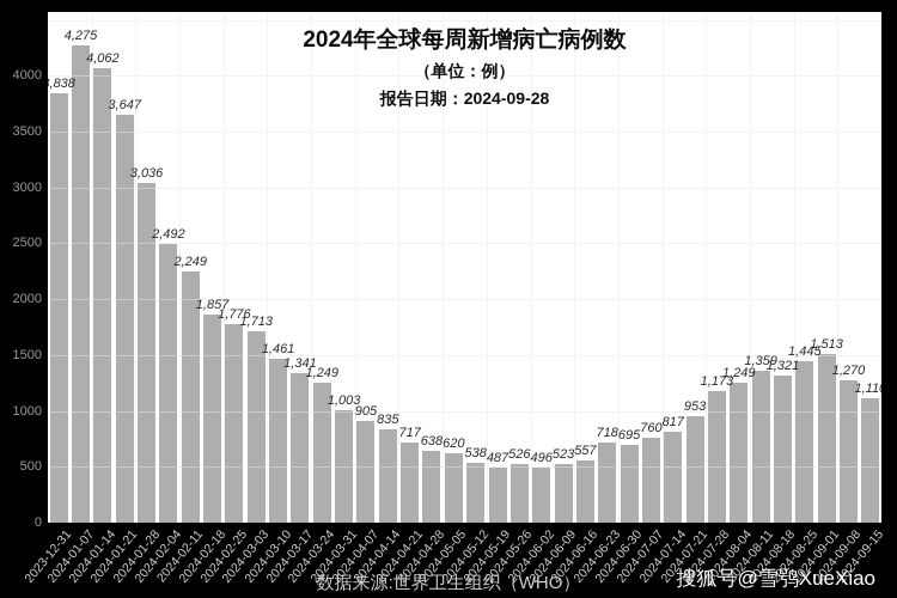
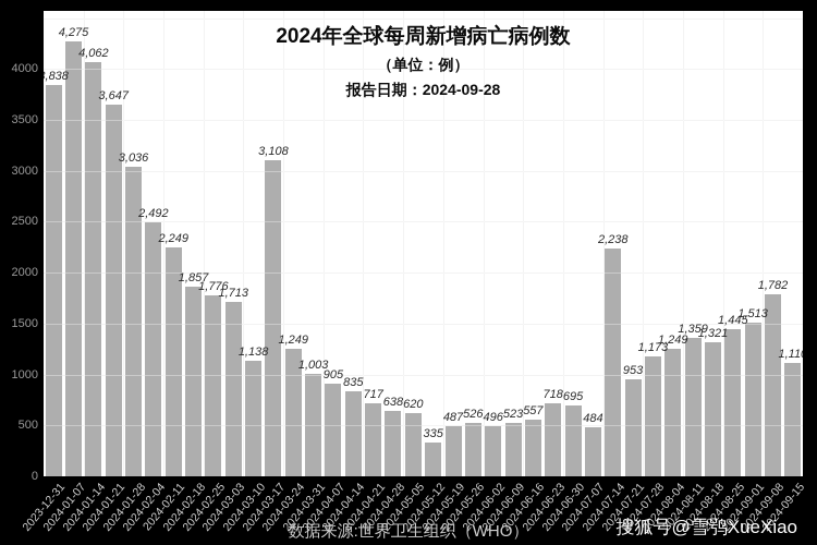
2024-03-10: 1,461 -> 1,138
2024-03-17: 1,341 -> 3,108
2024-05-12: 538 -> 335
2024-07-07: 760 -> 484
2024-07-14: 817 -> 2,238
2024-09-08: 1,270 -> 1,782
